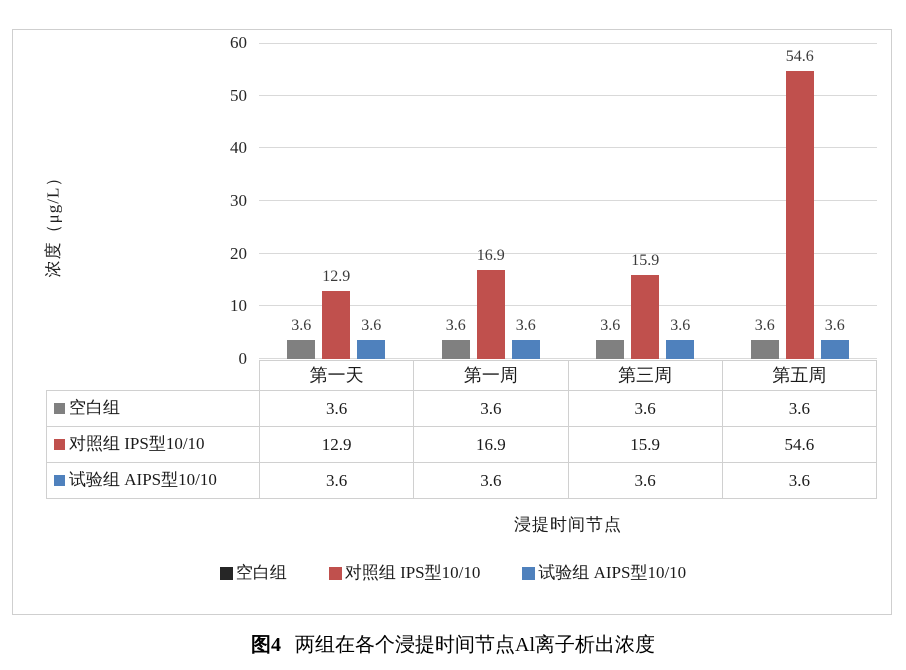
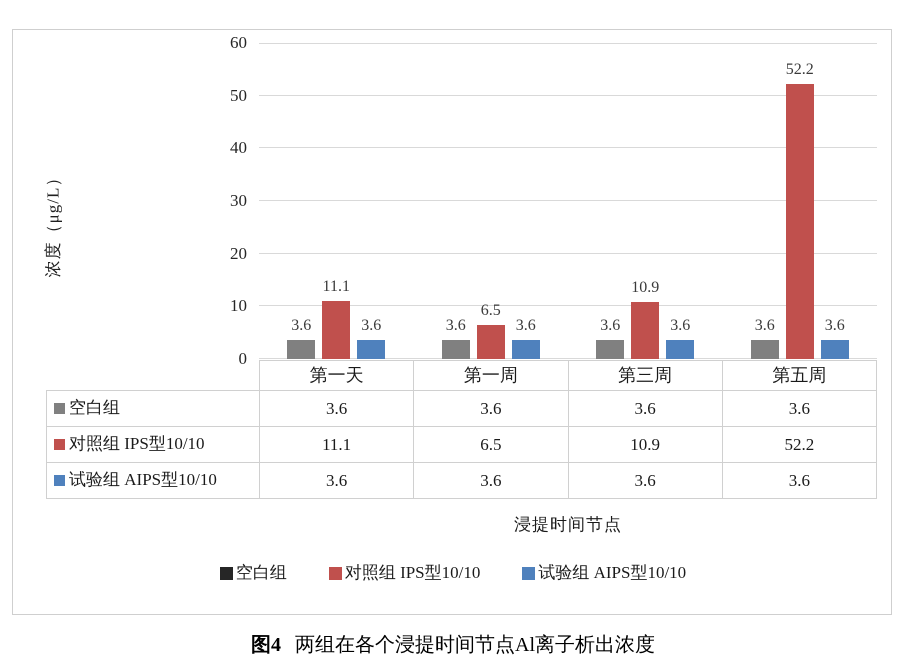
对照组 IPS型10/10/第一天: 12.9 -> 11.1
对照组 IPS型10/10/第一周: 16.9 -> 6.5
对照组 IPS型10/10/第三周: 15.9 -> 10.9
对照组 IPS型10/10/第五周: 54.6 -> 52.2
